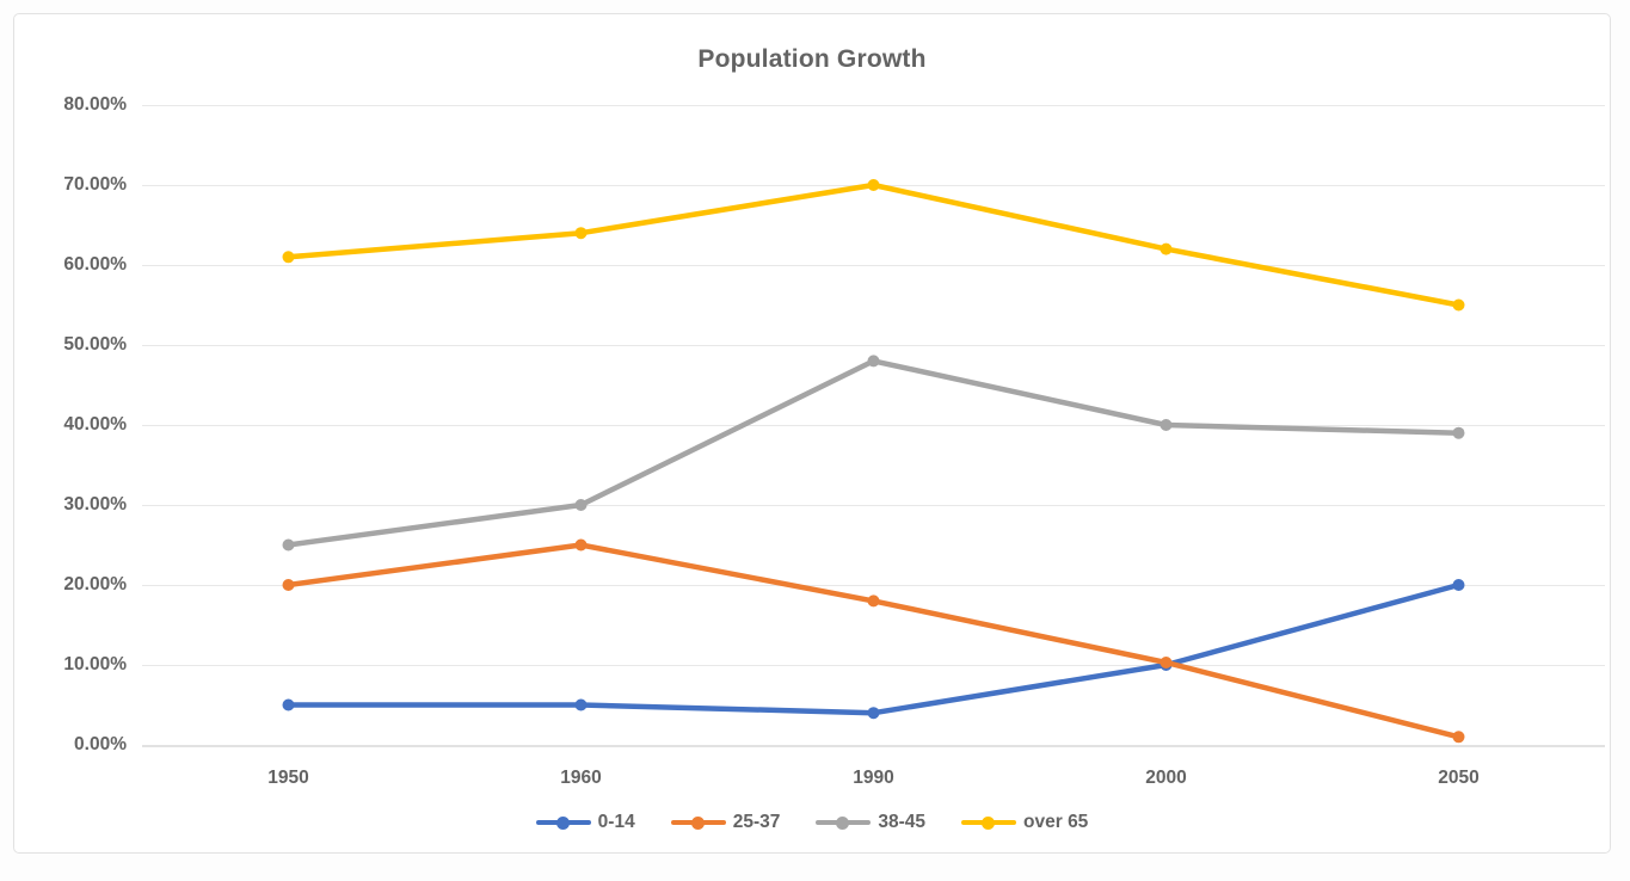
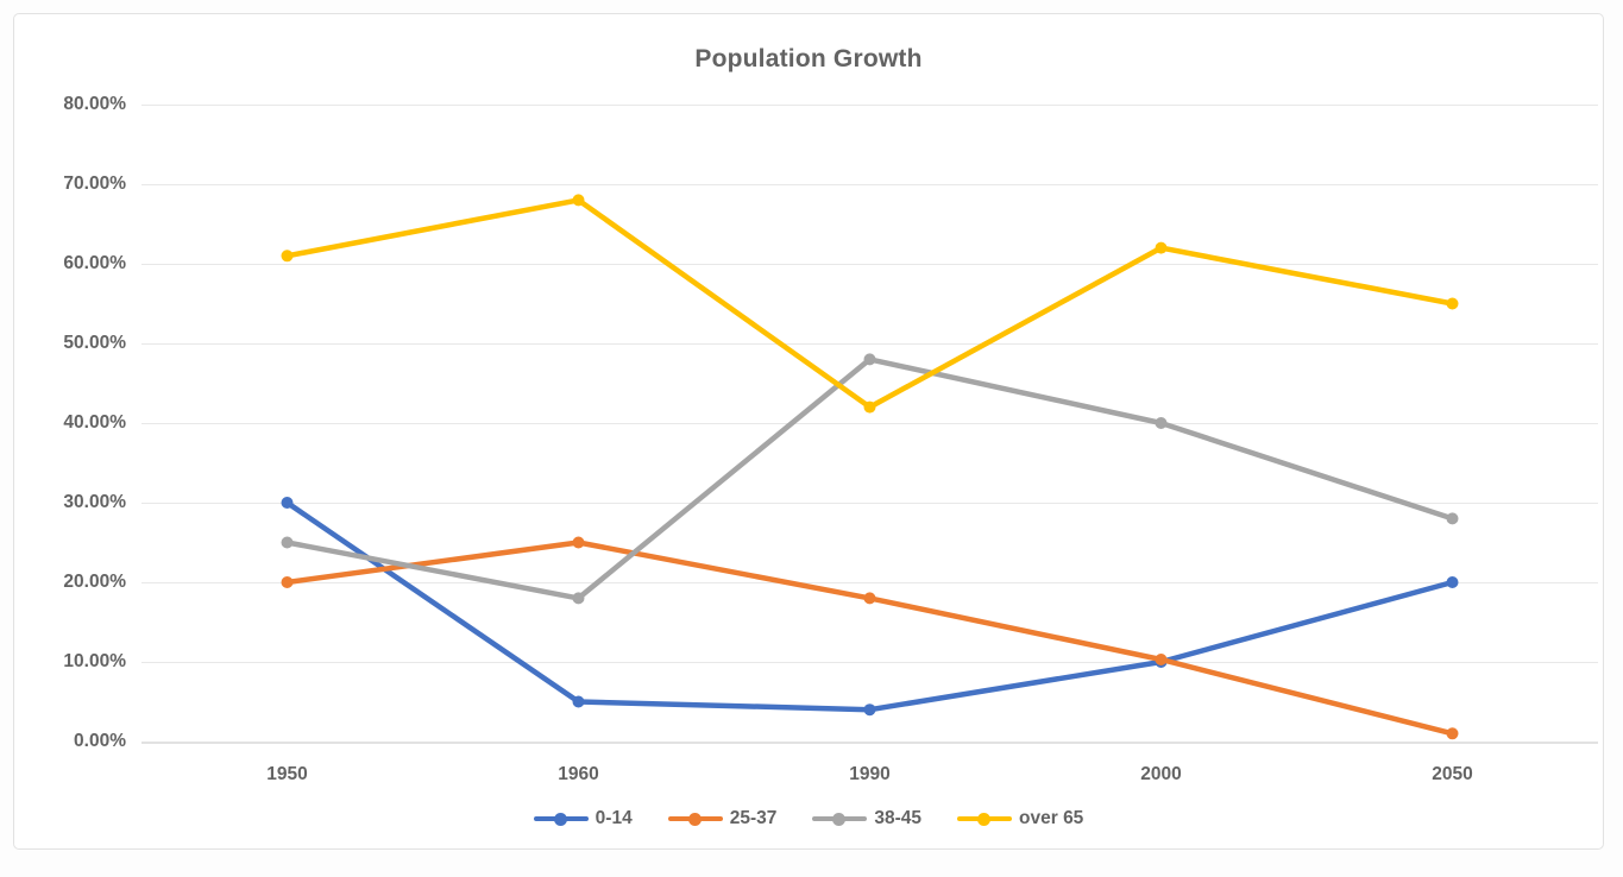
0-14/1950: 5% -> 30%
38-45/1960: 30% -> 18%
over 65/1960: 64% -> 68%
over 65/1990: 70% -> 42%
38-45/2050: 39% -> 28%
